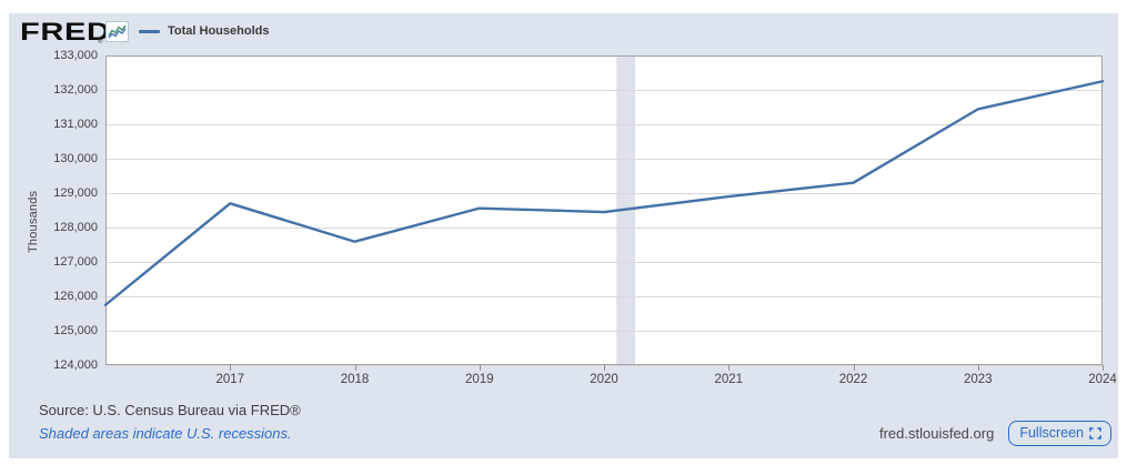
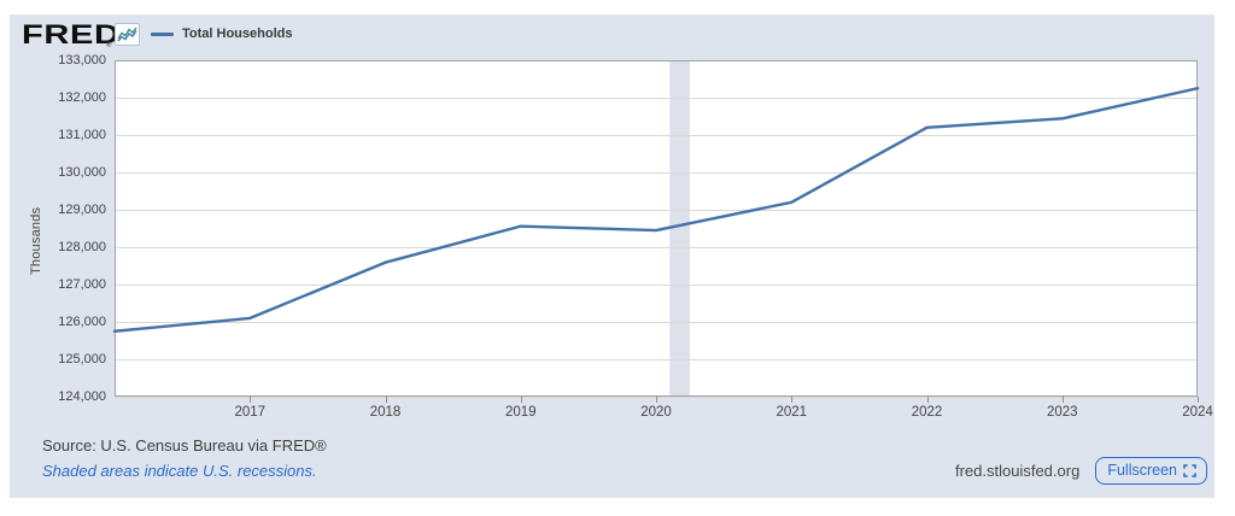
2017: 128700 -> 126100
2021: 128900 -> 129200
2022: 129300 -> 131200
